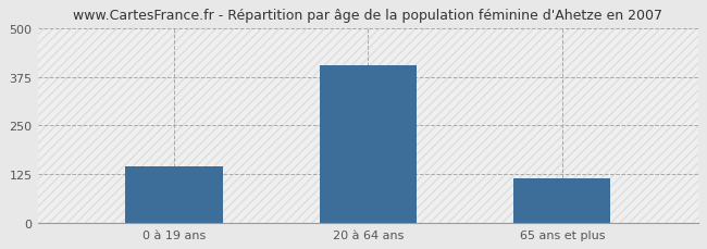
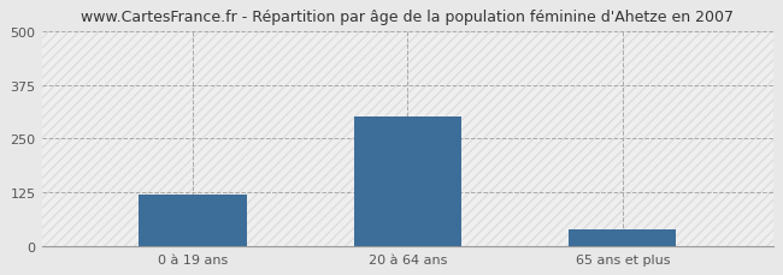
0 à 19 ans: 145 -> 120
20 à 64 ans: 405 -> 300
65 ans et plus: 115 -> 40
